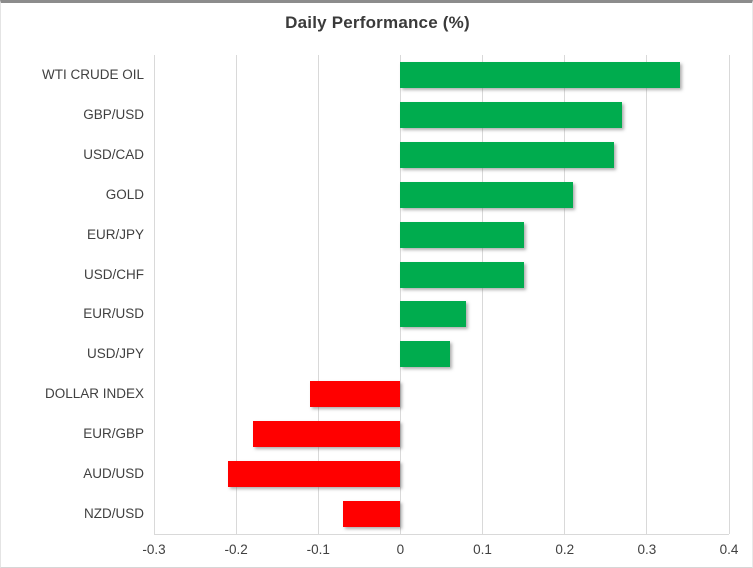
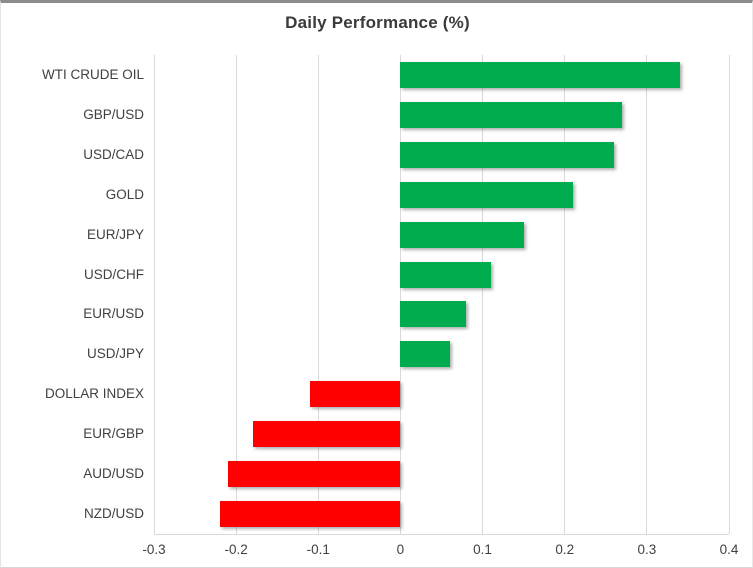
USD/CHF: 0.15 -> 0.11
NZD/USD: -0.07 -> -0.22
